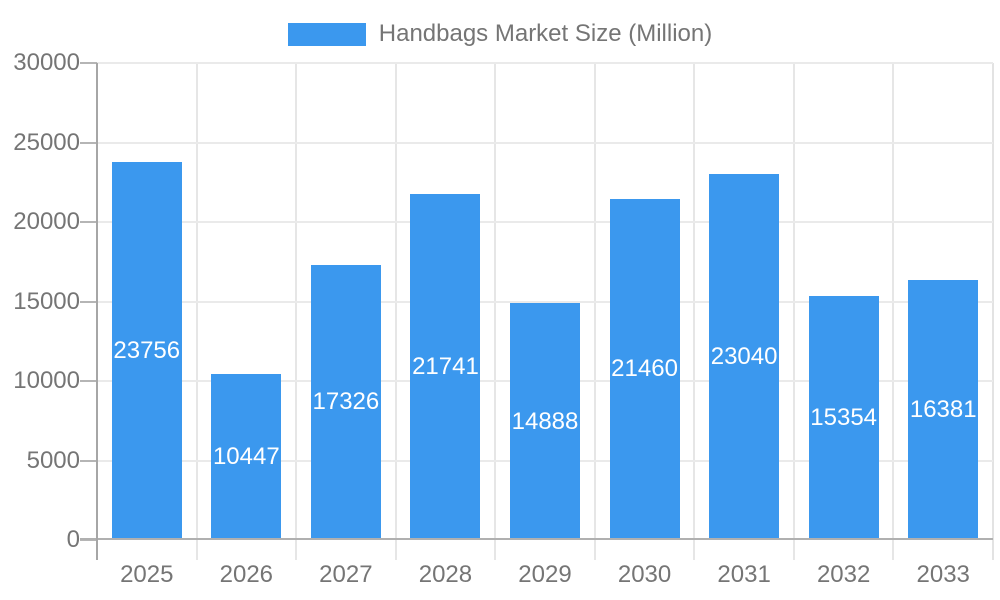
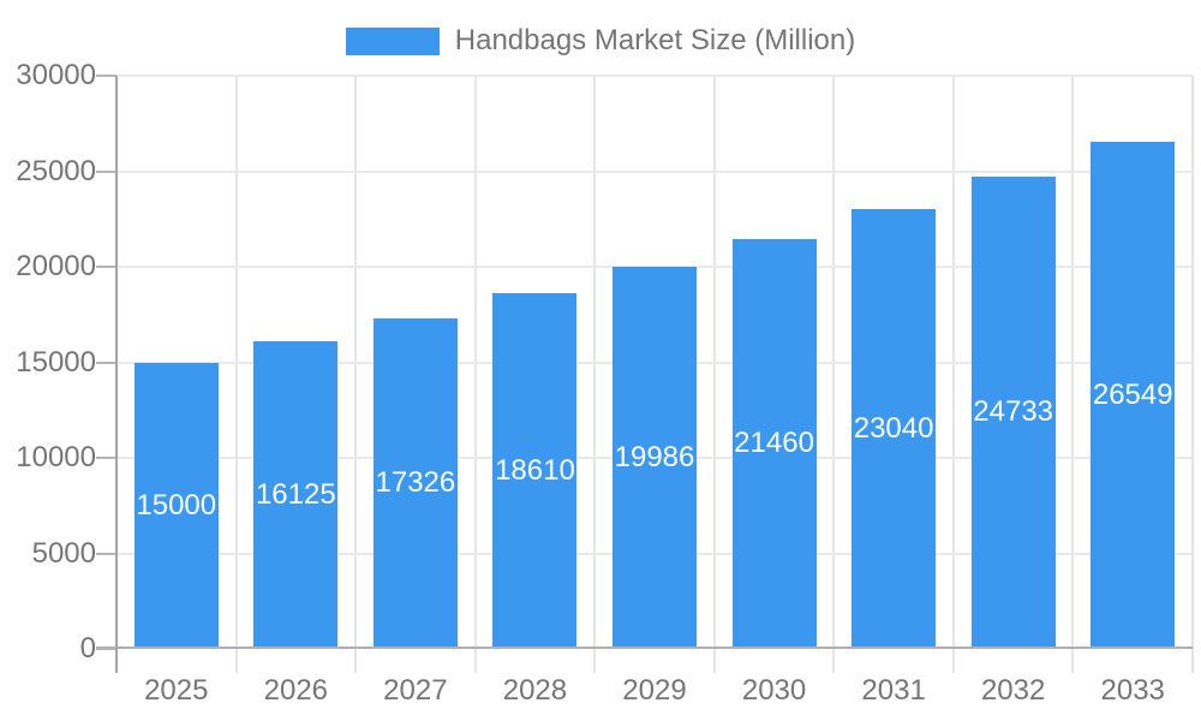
2025: 23756 -> 15000
2026: 10447 -> 16125
2028: 21741 -> 18610
2029: 14888 -> 19986
2032: 15354 -> 24733
2033: 16381 -> 26549
